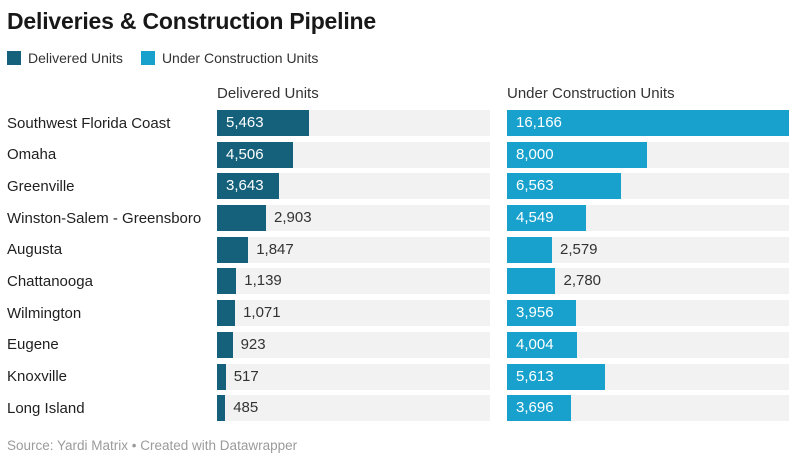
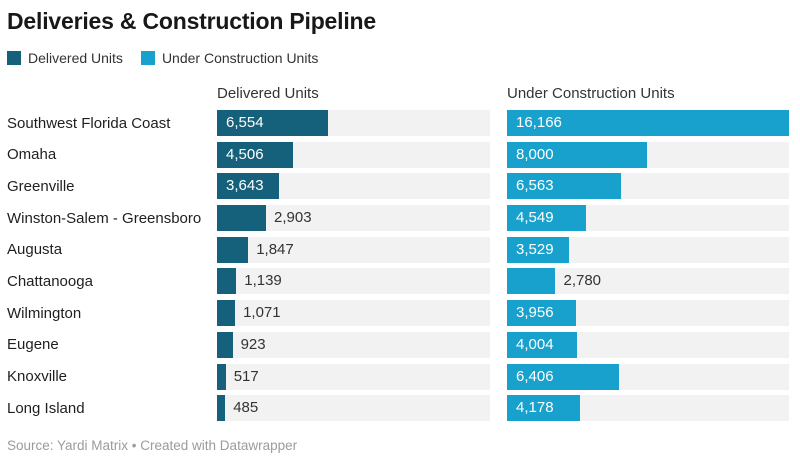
Delivered Units/Southwest Florida Coast: 5,463 -> 6,554
Under Construction Units/Augusta: 2,579 -> 3,529
Under Construction Units/Knoxville: 5,613 -> 6,406
Under Construction Units/Long Island: 3,696 -> 4,178
